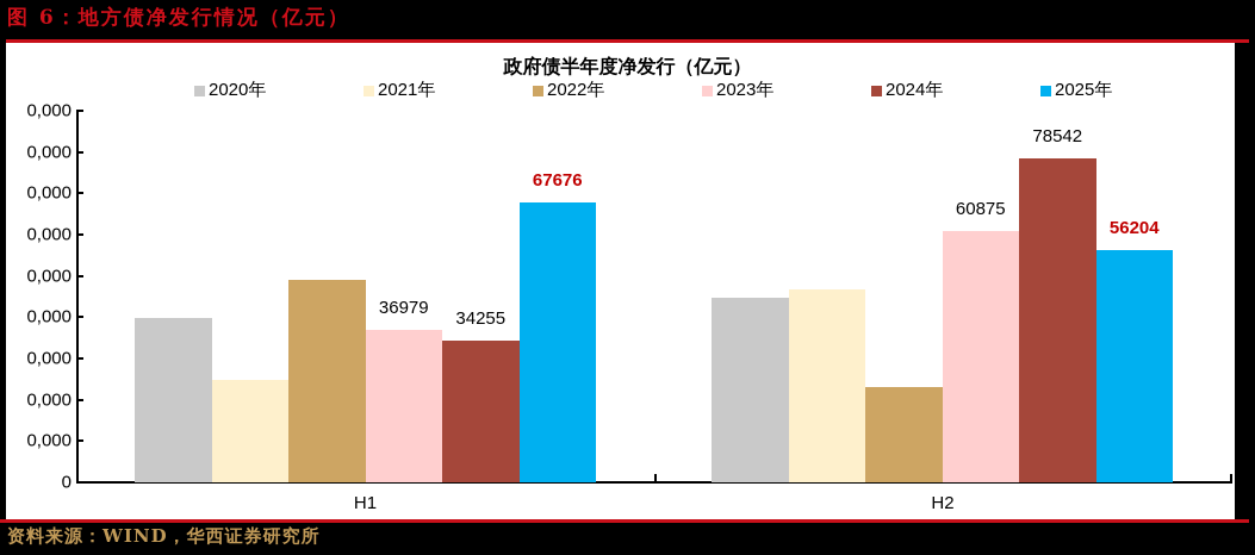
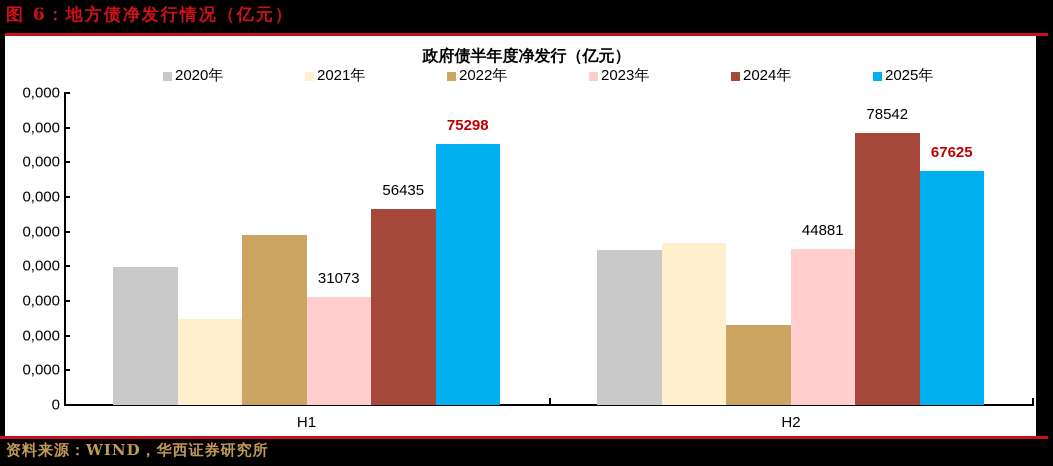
2023年/H1: 36979 -> 31073
2024年/H1: 34255 -> 56435
2025年/H1: 67676 -> 75298
2023年/H2: 60875 -> 44881
2025年/H2: 56204 -> 67625
